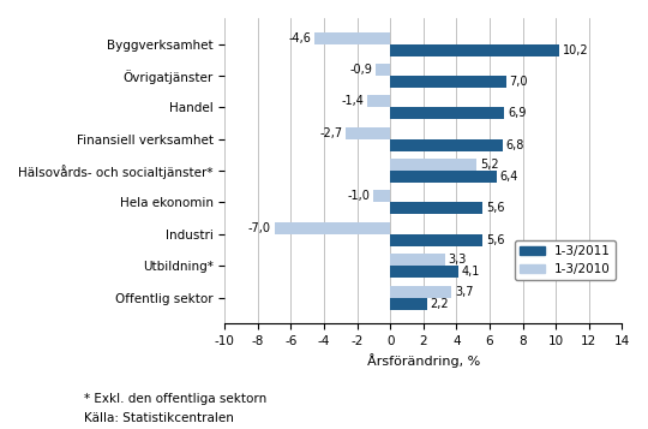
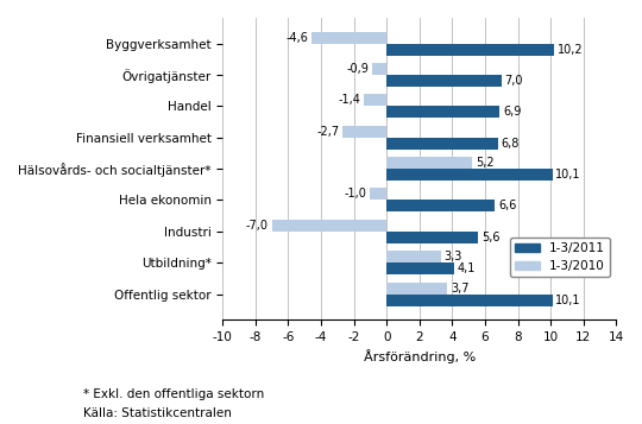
1-3/2011/Hälsovårds- och socialtjänster*: 6,4 -> 10,1
1-3/2011/Hela ekonomin: 5,6 -> 6,6
1-3/2011/Offentlig sektor: 2,2 -> 10,1
